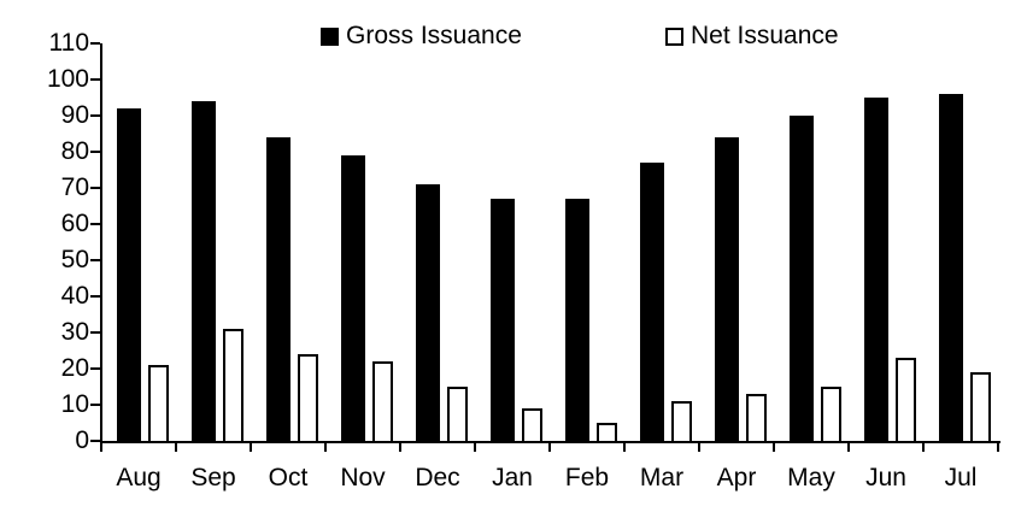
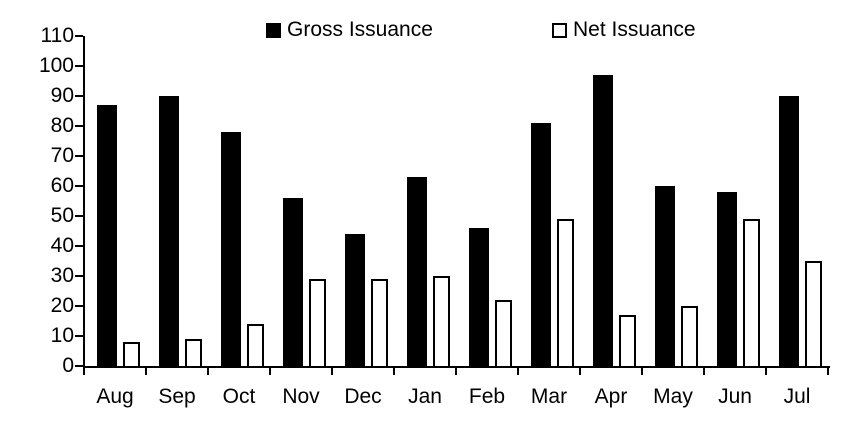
Gross Issuance/Aug: 92 -> 87
Net Issuance/Aug: 21 -> 8
Gross Issuance/Sep: 94 -> 90
Net Issuance/Sep: 31 -> 9
Gross Issuance/Oct: 84 -> 78
Net Issuance/Oct: 24 -> 14
Gross Issuance/Nov: 79 -> 56
Net Issuance/Nov: 22 -> 29
Gross Issuance/Dec: 71 -> 44
Net Issuance/Dec: 15 -> 29
Gross Issuance/Jan: 67 -> 63
Net Issuance/Jan: 9 -> 30
Gross Issuance/Feb: 67 -> 46
Net Issuance/Feb: 5 -> 22
Gross Issuance/Mar: 77 -> 81
Net Issuance/Mar: 11 -> 49
Gross Issuance/Apr: 84 -> 97
Net Issuance/Apr: 13 -> 17
Gross Issuance/May: 90 -> 60
Net Issuance/May: 15 -> 20
Gross Issuance/Jun: 95 -> 58
Net Issuance/Jun: 23 -> 49
Gross Issuance/Jul: 96 -> 90
Net Issuance/Jul: 19 -> 35
